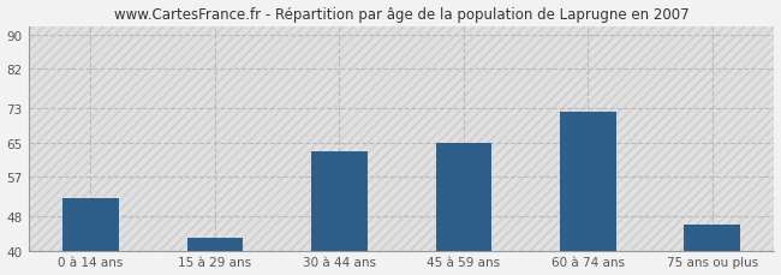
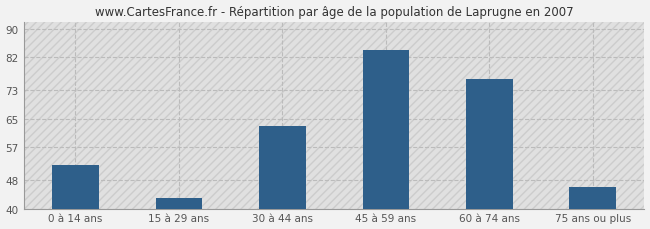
45 à 59 ans: 65 -> 84
60 à 74 ans: 72 -> 76
